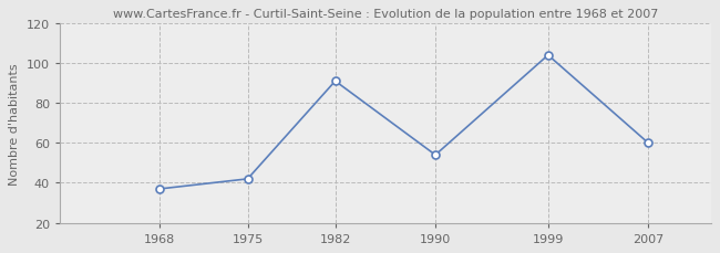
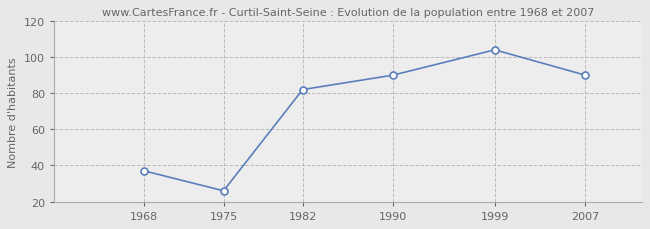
1975: 42 -> 26
1982: 91 -> 82
1990: 54 -> 90
2007: 60 -> 90
